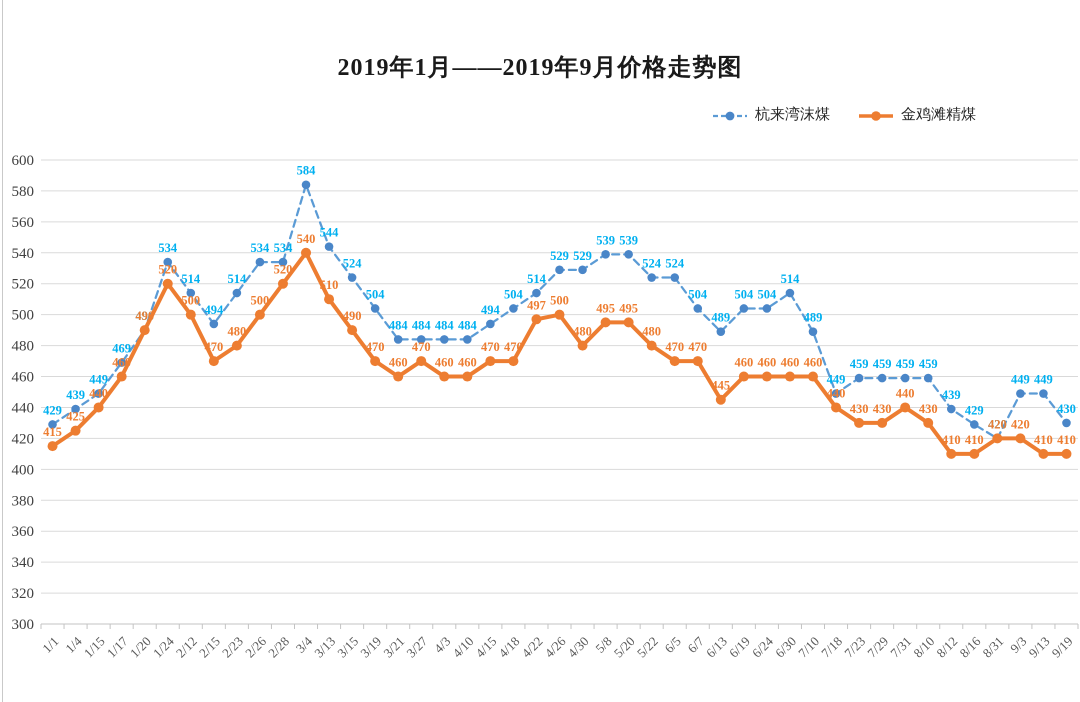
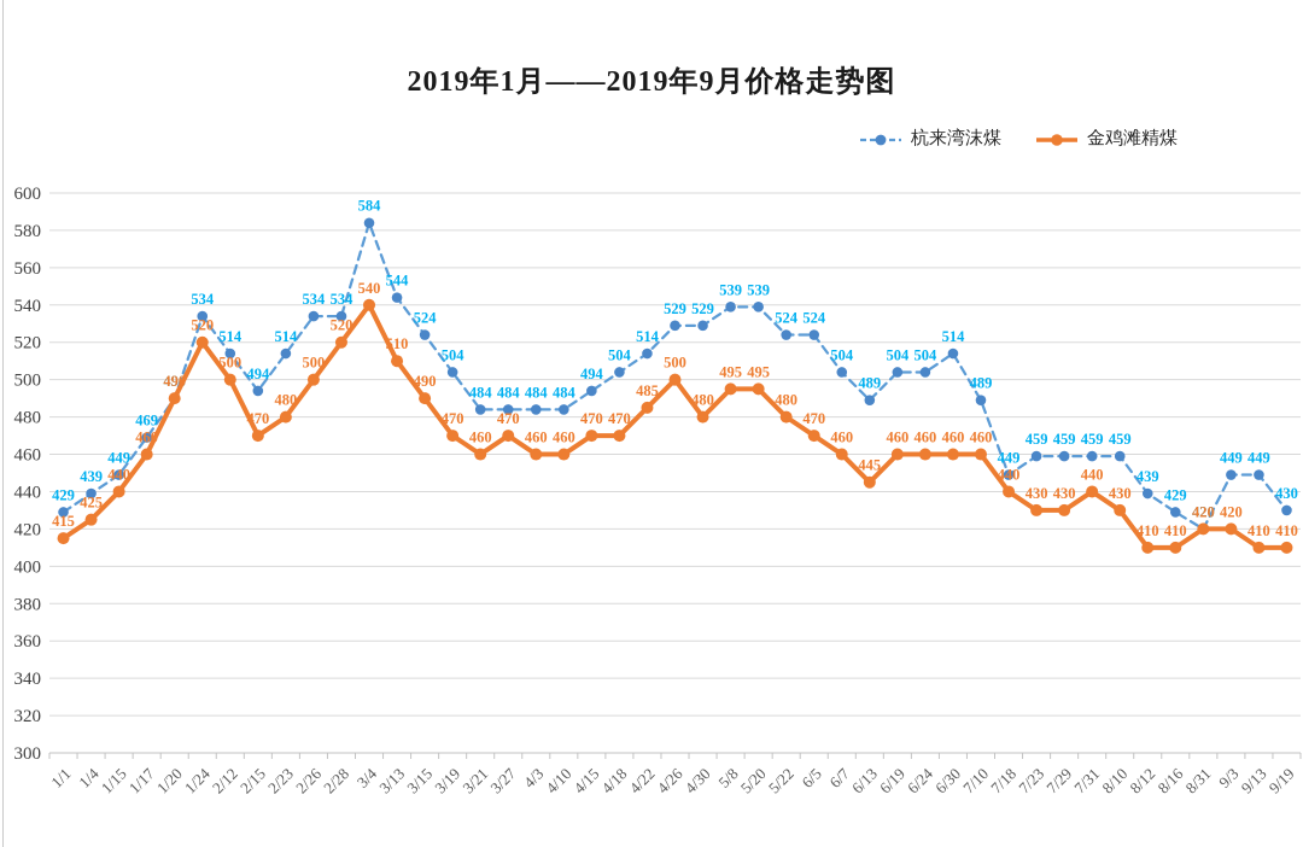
金鸡滩精煤/4/22: 497 -> 485
金鸡滩精煤/6/7: 470 -> 460
